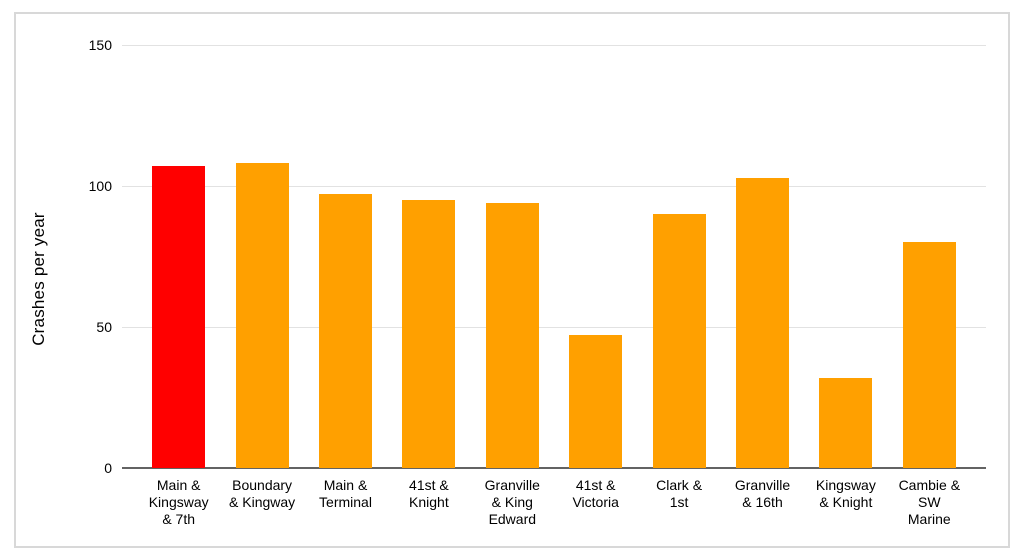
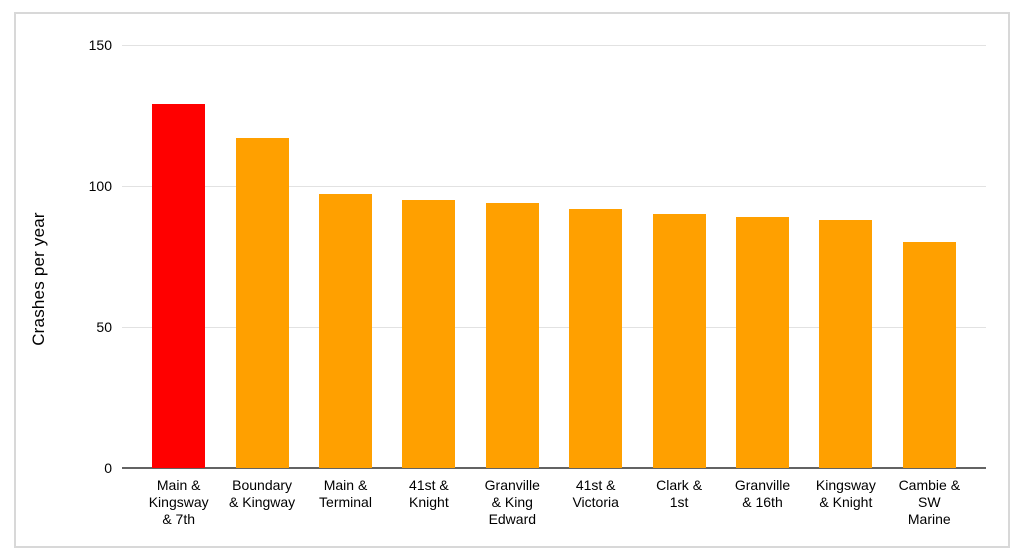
Main & Kingsway & 7th: 107 -> 129
Boundary & Kingway: 108 -> 117
41st & Victoria: 47 -> 92
Granville & 16th: 103 -> 89
Kingsway & Knight: 32 -> 88
